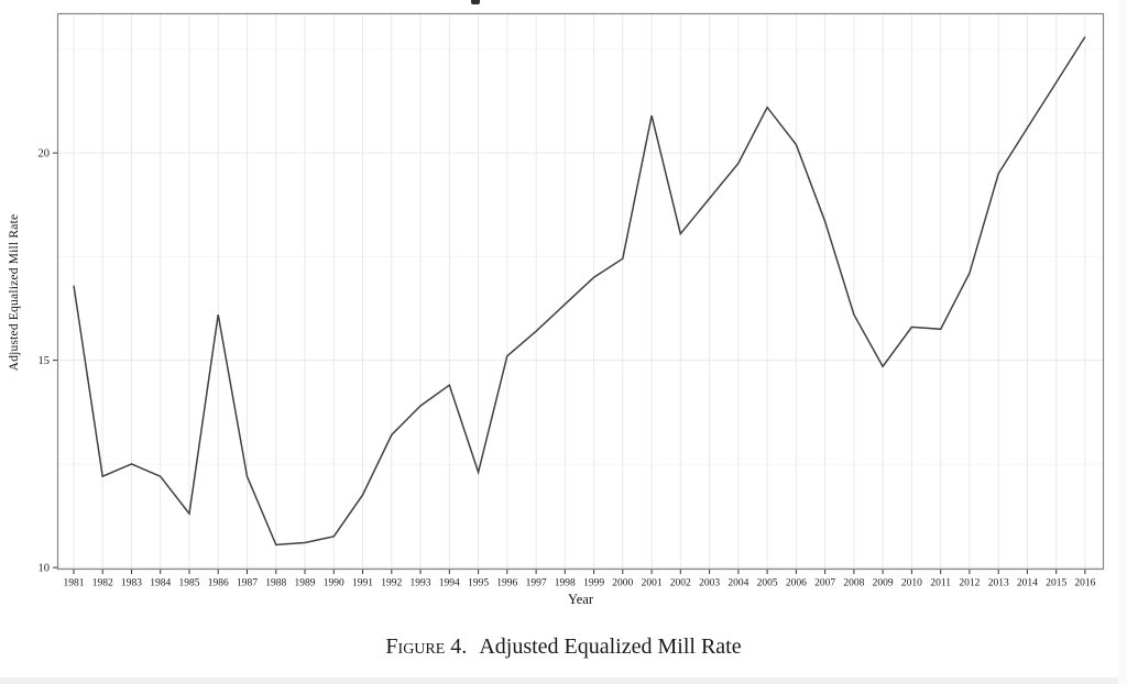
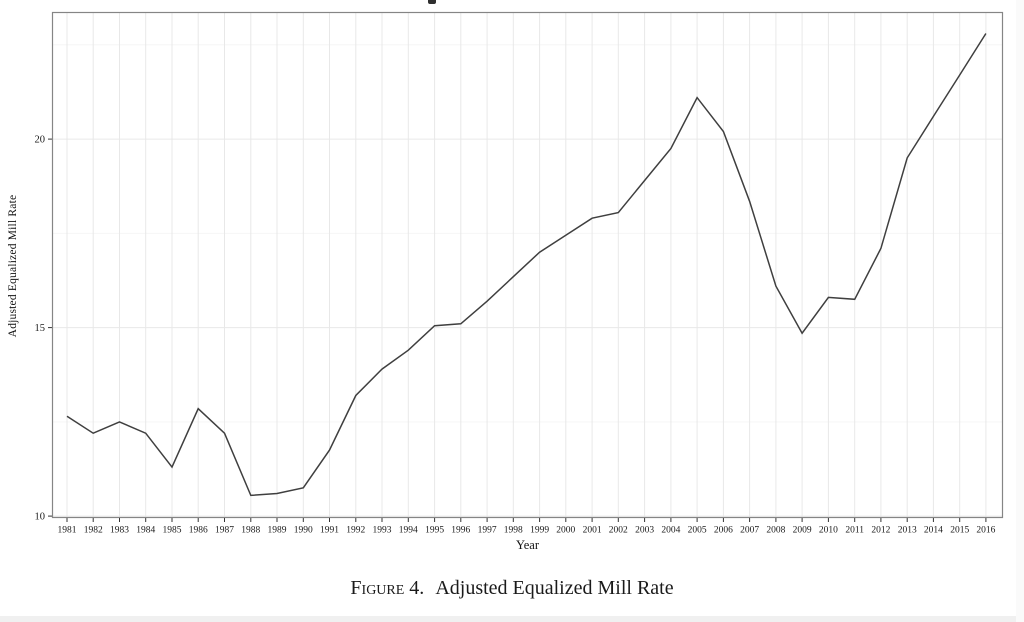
1981: 16.8 -> 12.7
1986: 16.1 -> 12.8
1995: 12.3 -> 15.1
2001: 20.9 -> 17.9
